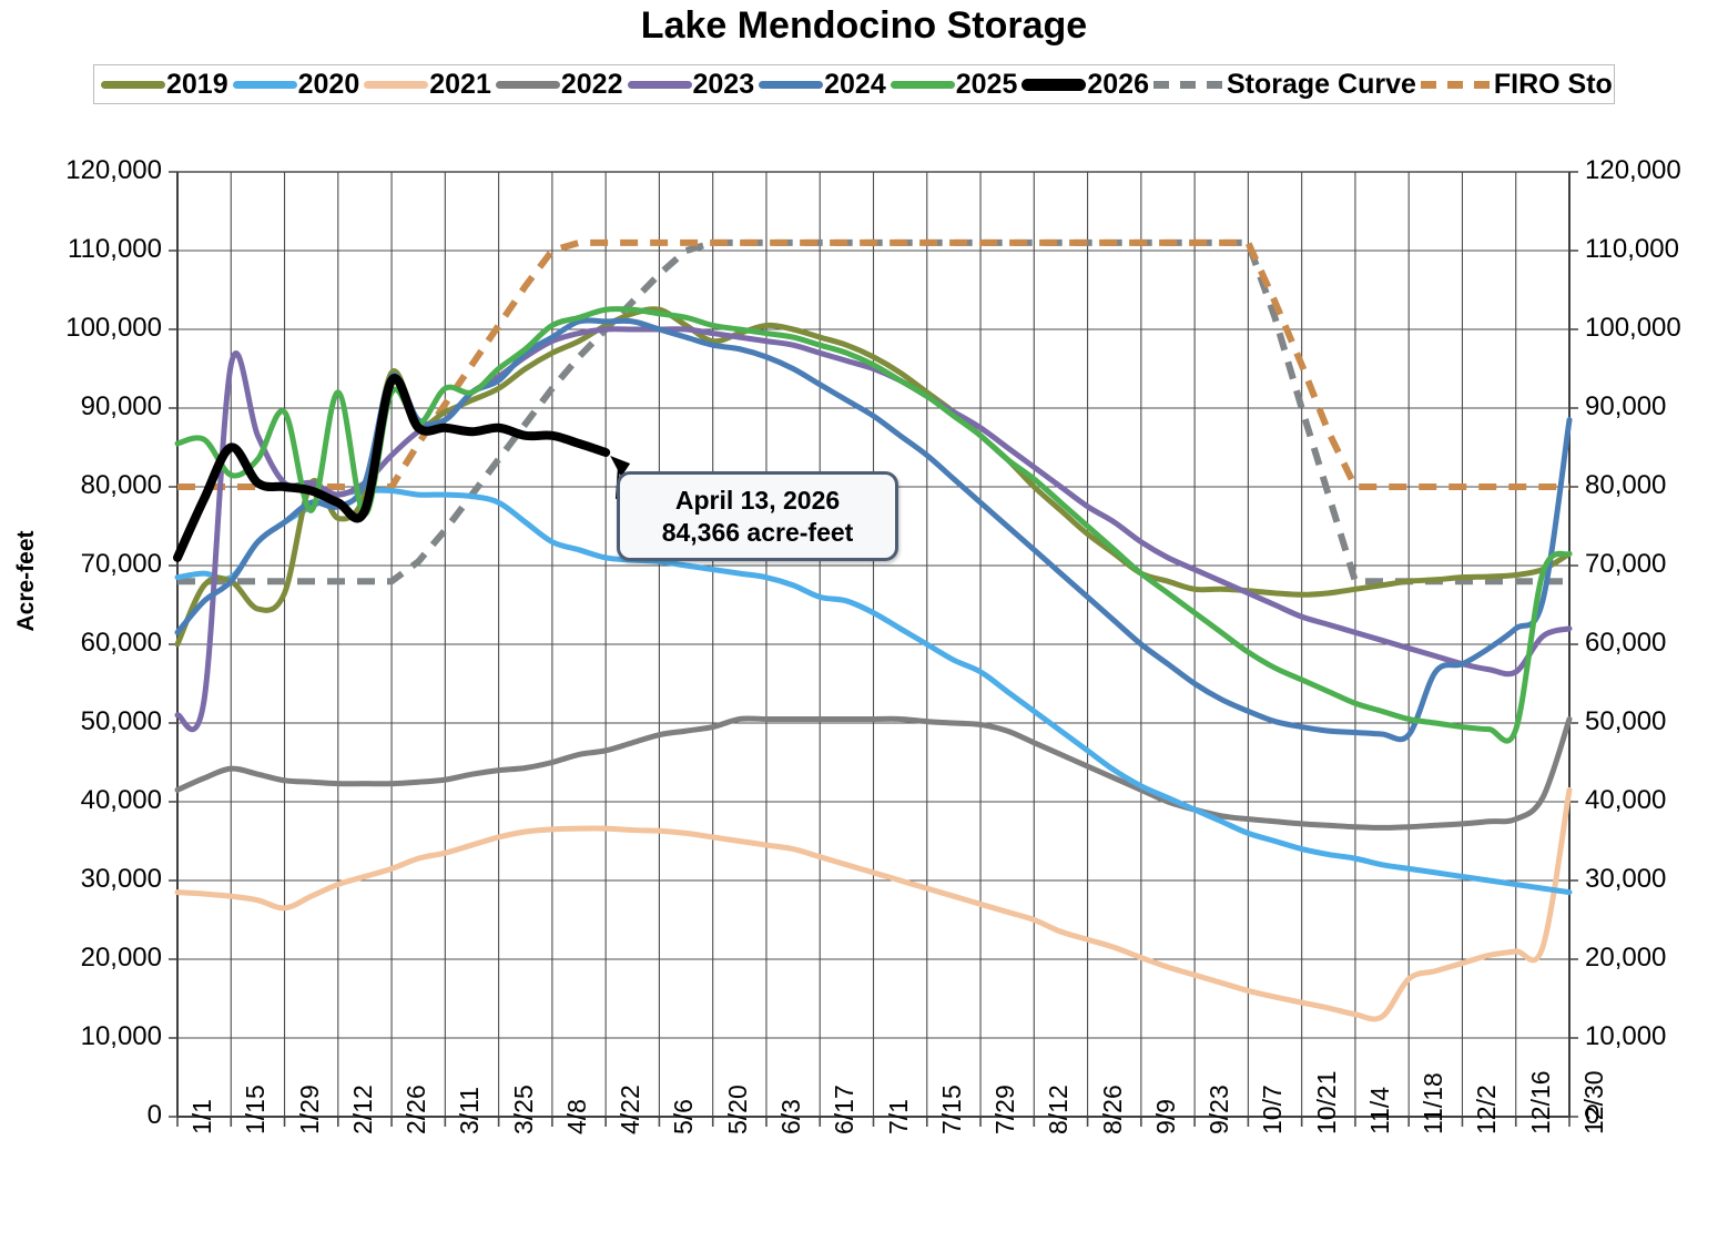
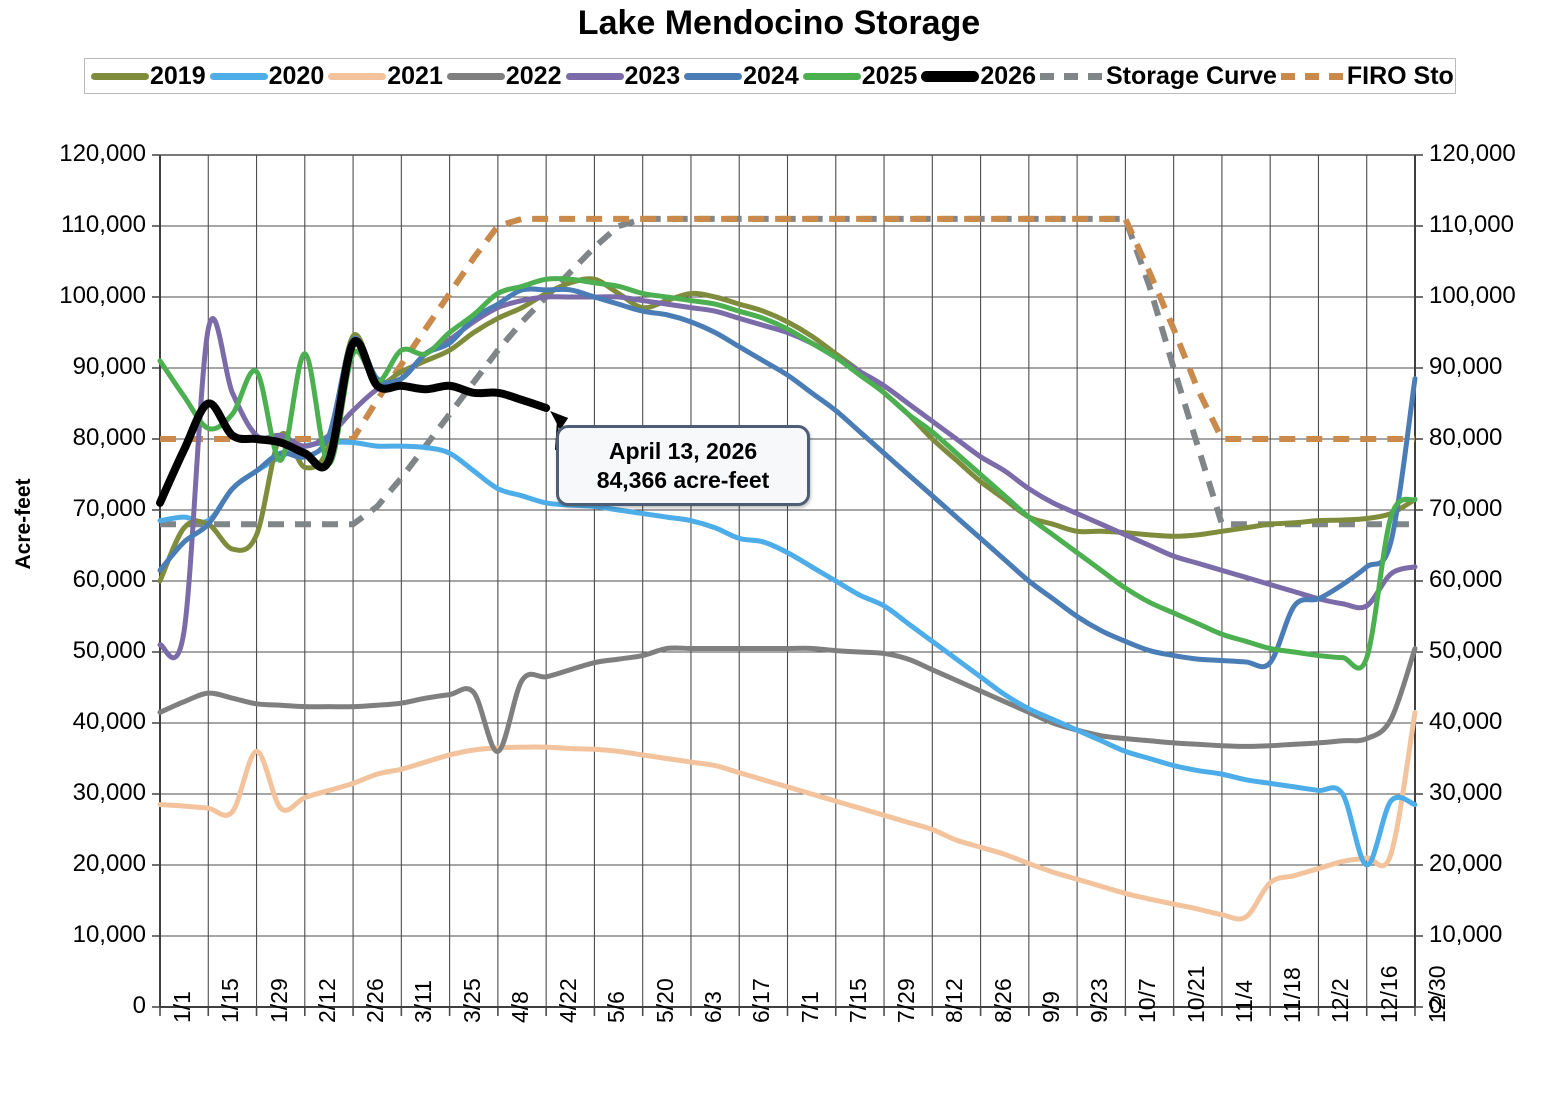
2025/1/1: 86000 -> 91000
2021/1/29: 26000 -> 36000
2022/4/8: 45000 -> 36000
2020/12/16: 30000 -> 20000
